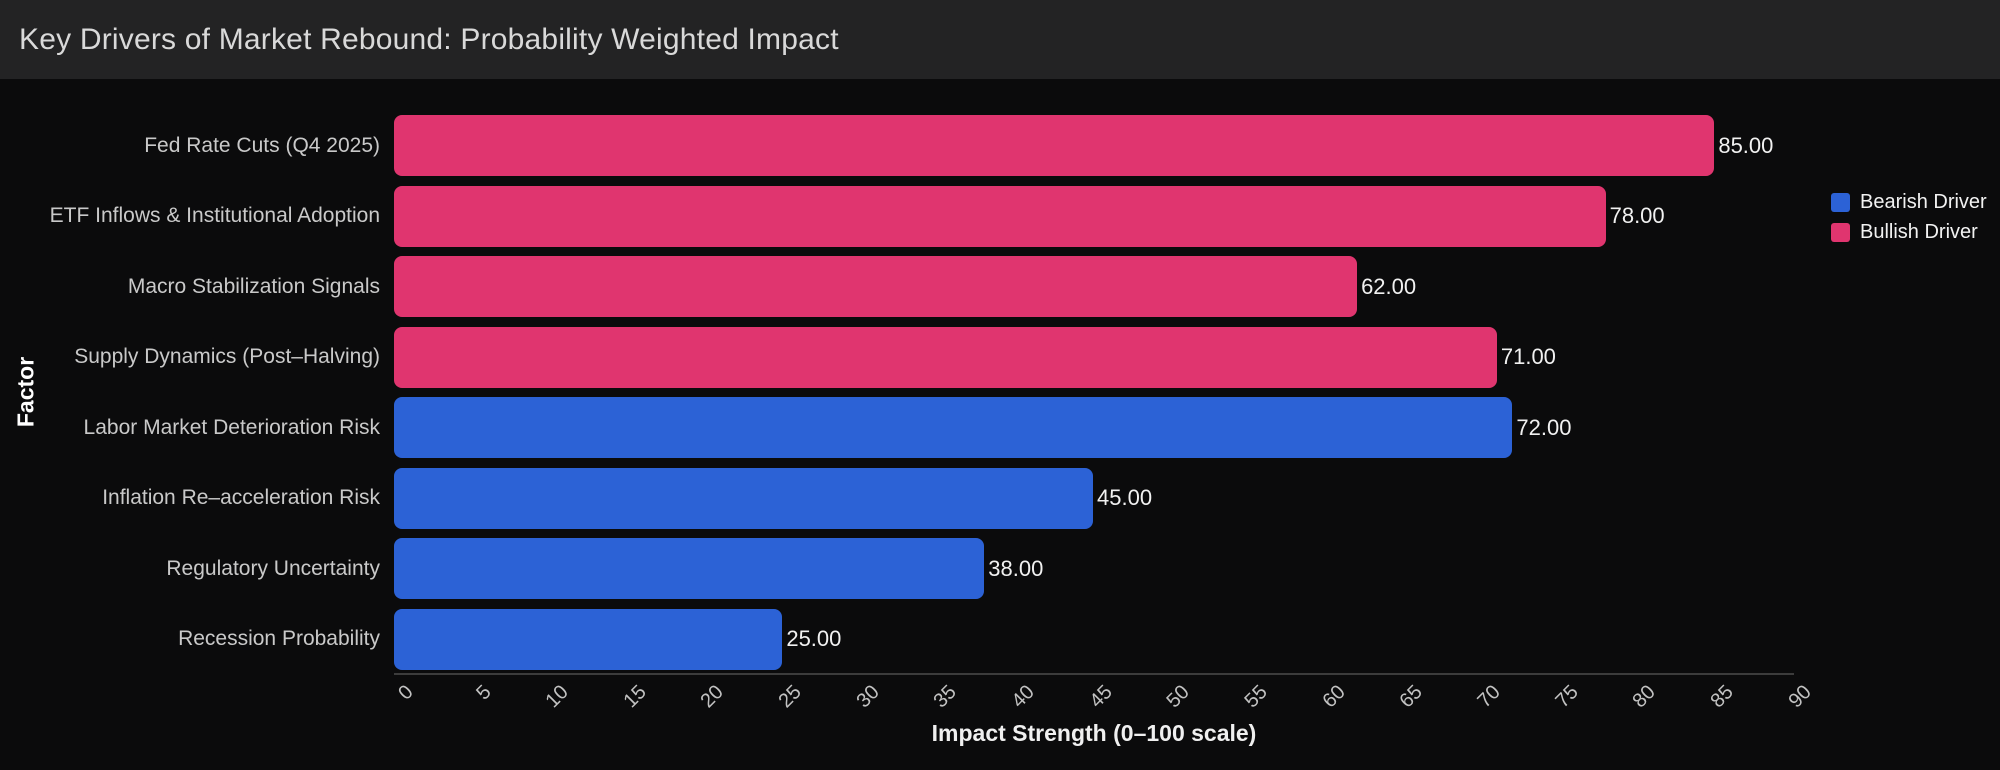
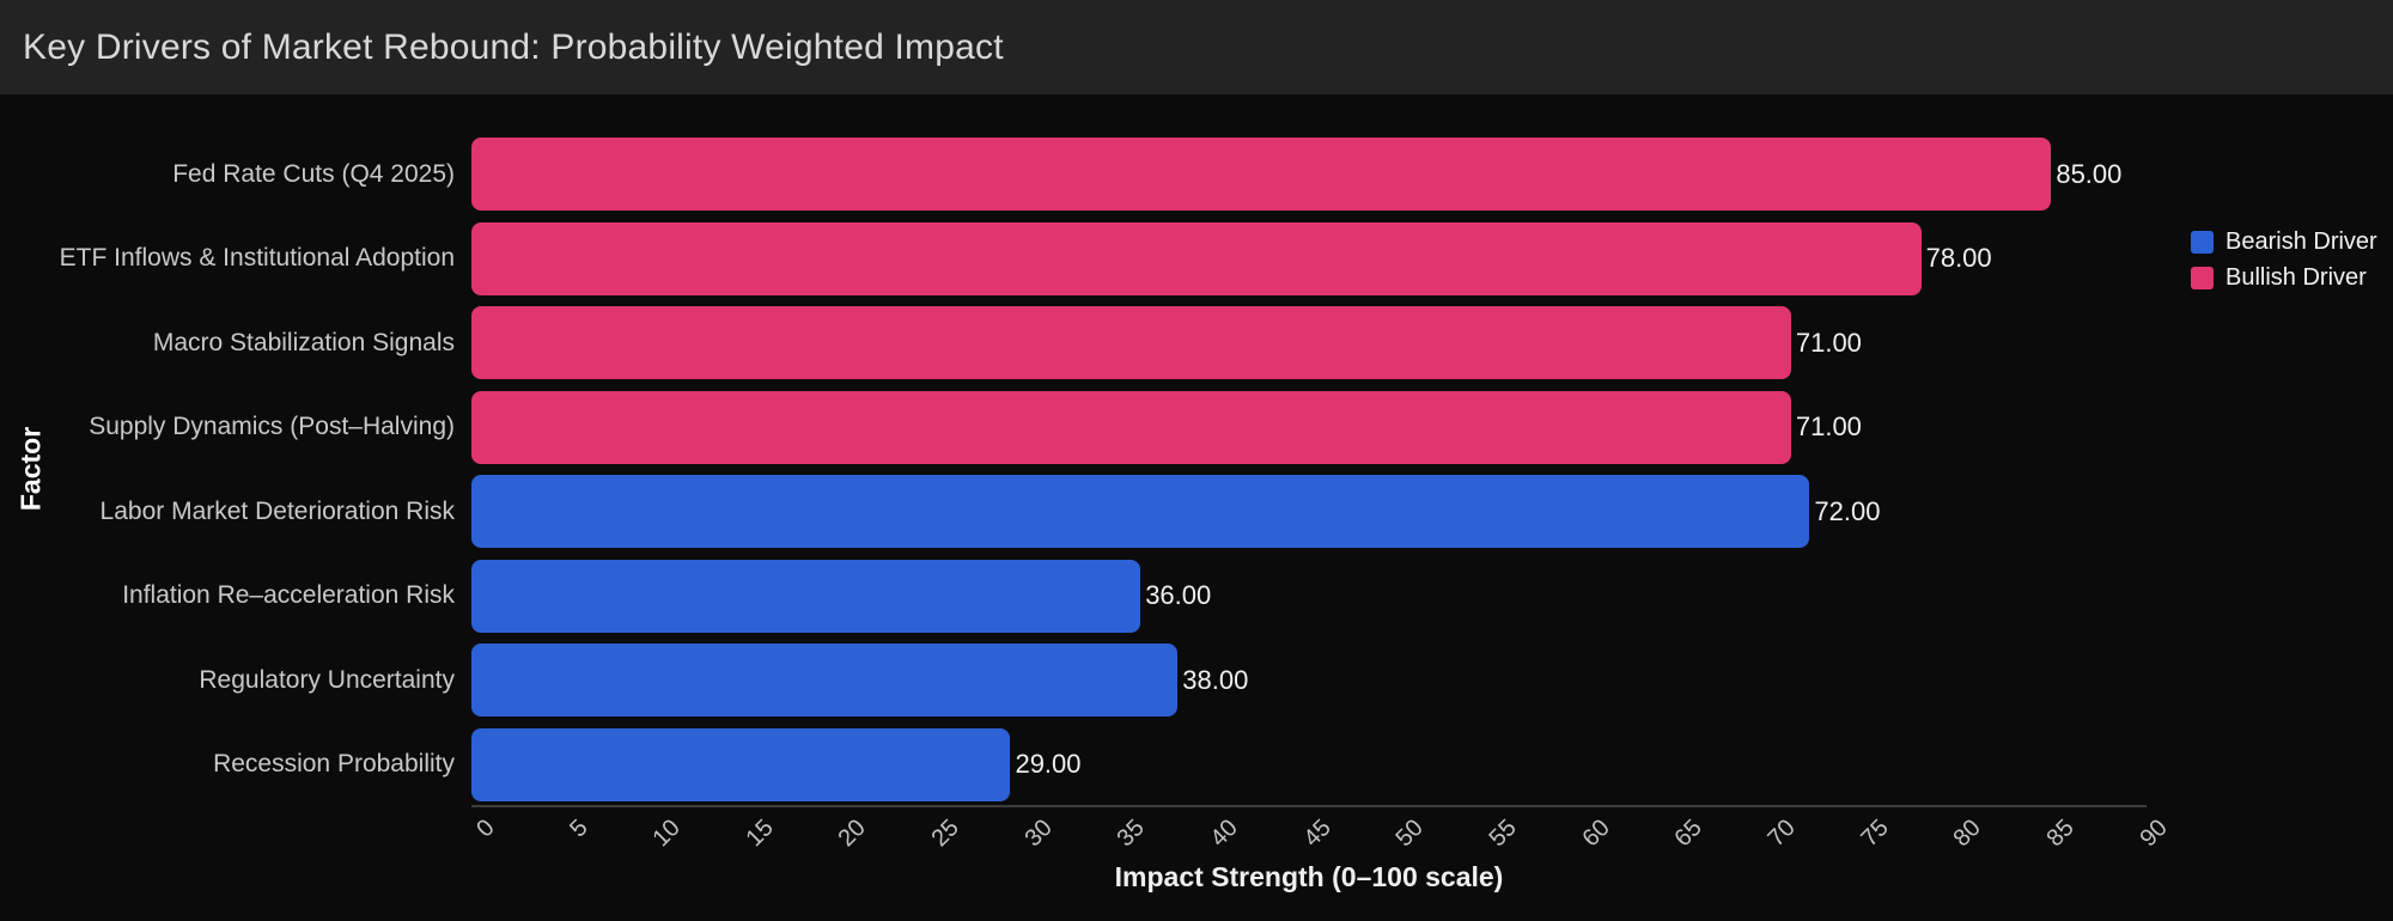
Macro Stabilization Signals: 62.00 -> 71.00
Inflation Re–acceleration Risk: 45.00 -> 36.00
Recession Probability: 25.00 -> 29.00
